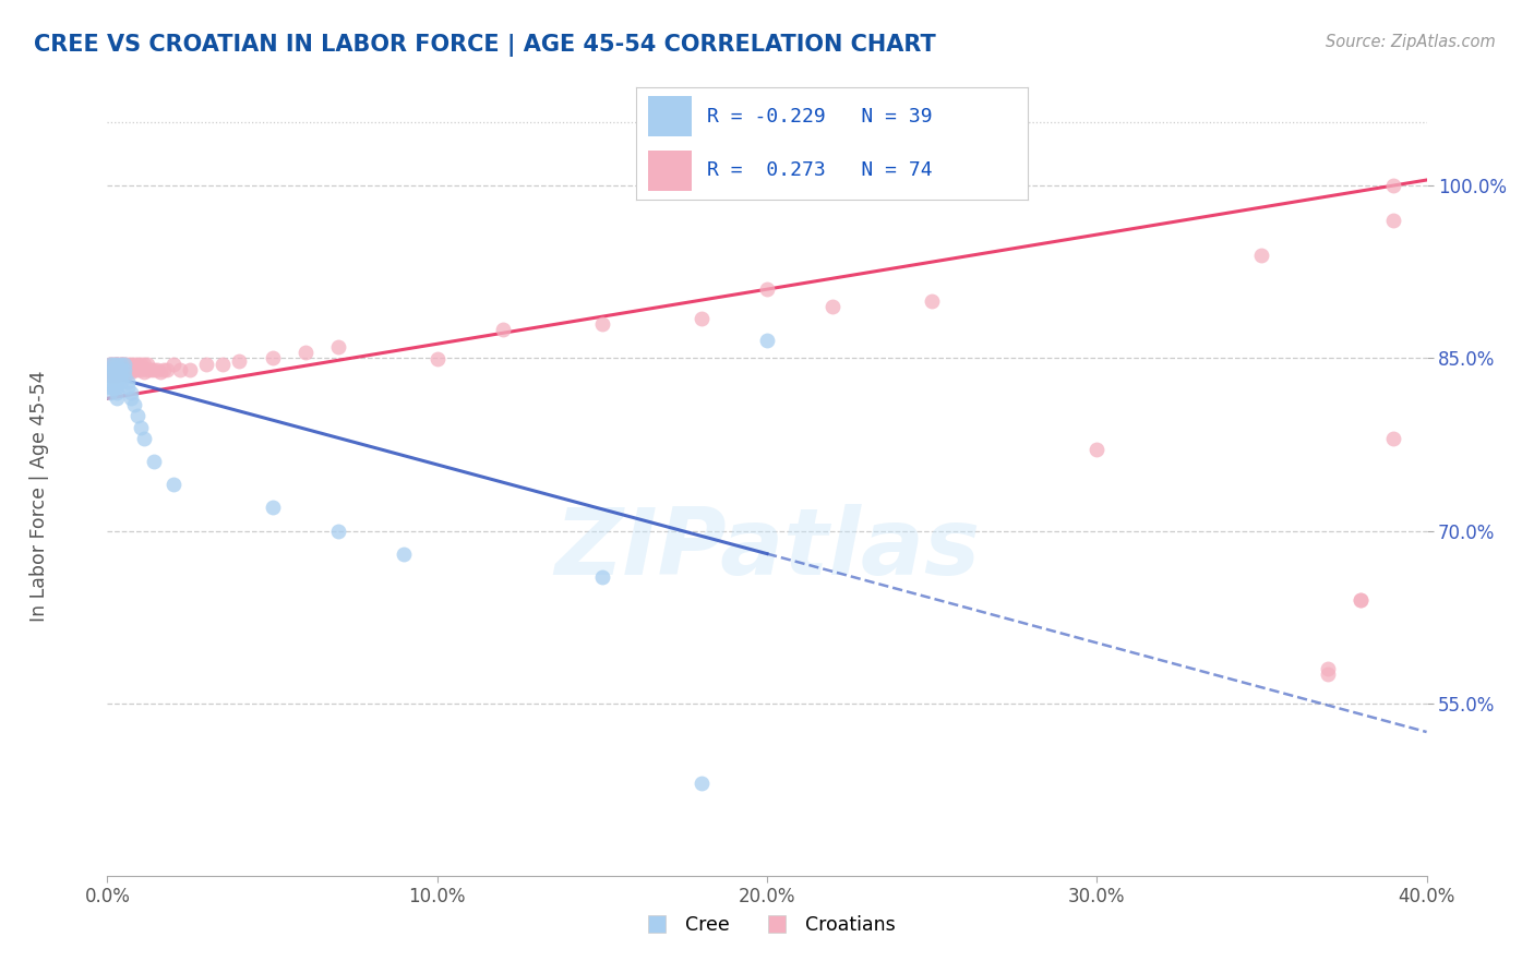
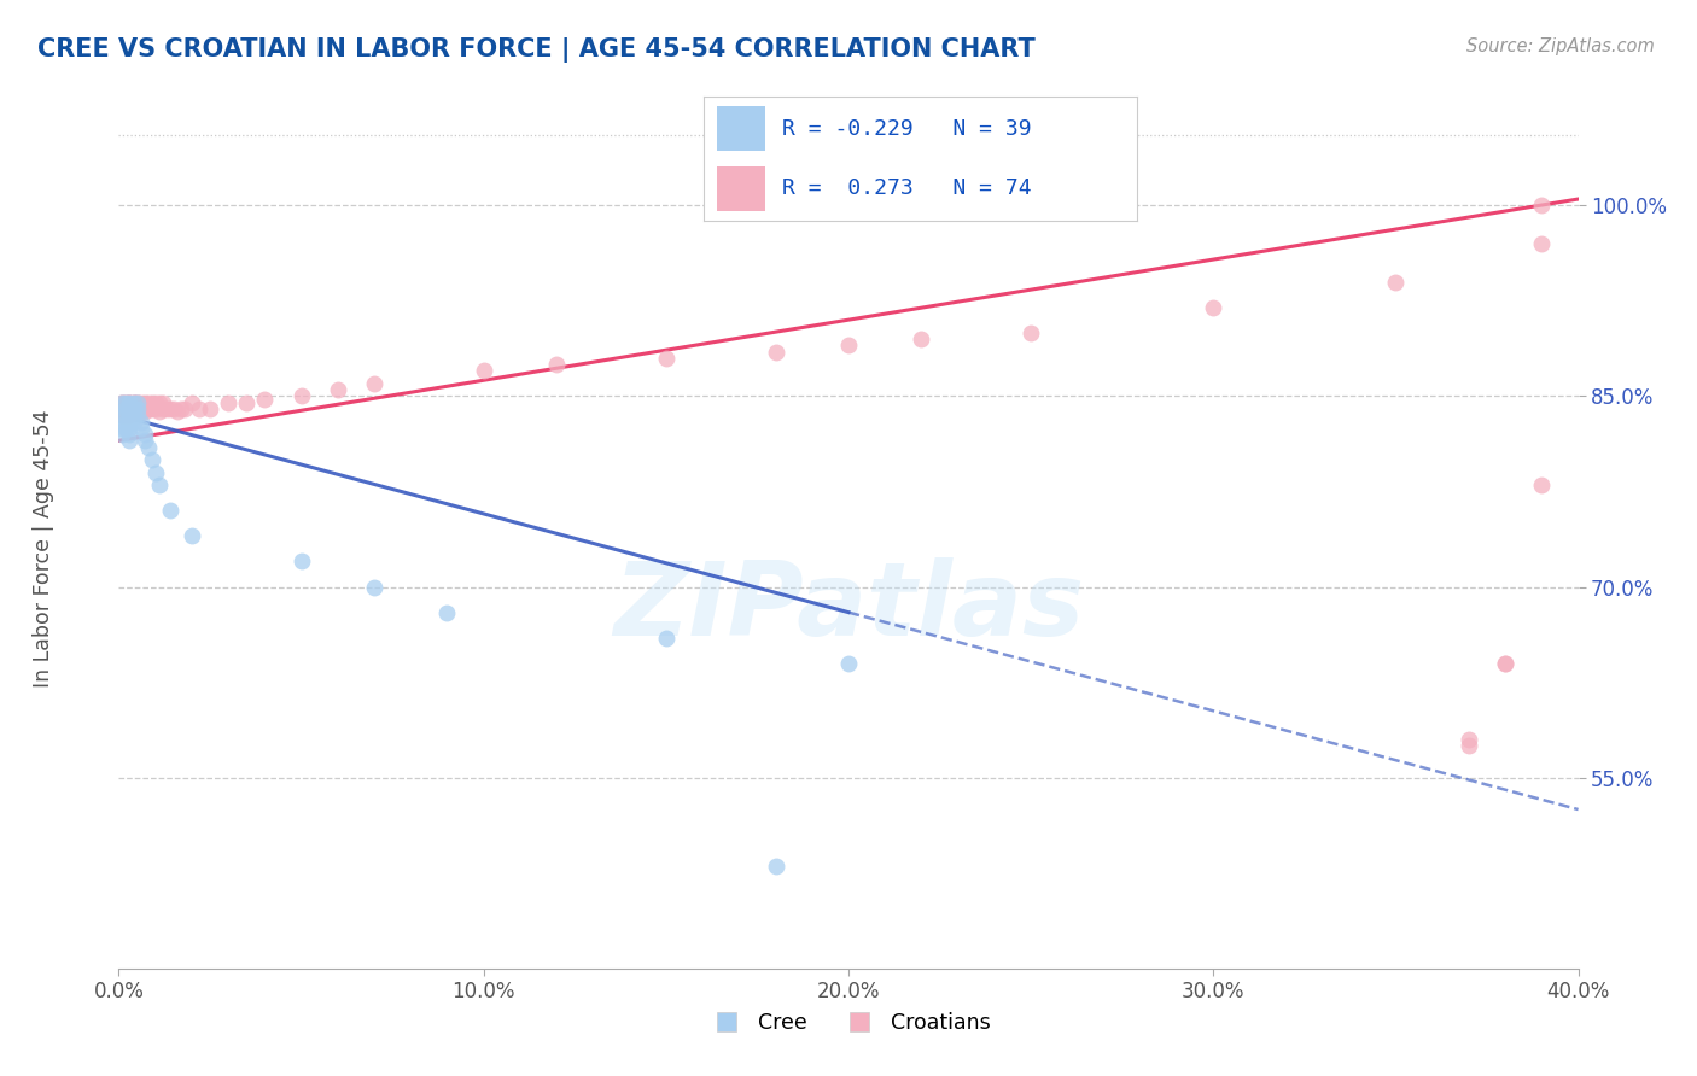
Croatians/10.0%: 84.9% -> 87.0%
Cree/20.0%: 86.6% -> 64.0%
Croatians/20.0%: 91.0% -> 89.0%
Croatians/30.0%: 77.1% -> 92.0%
